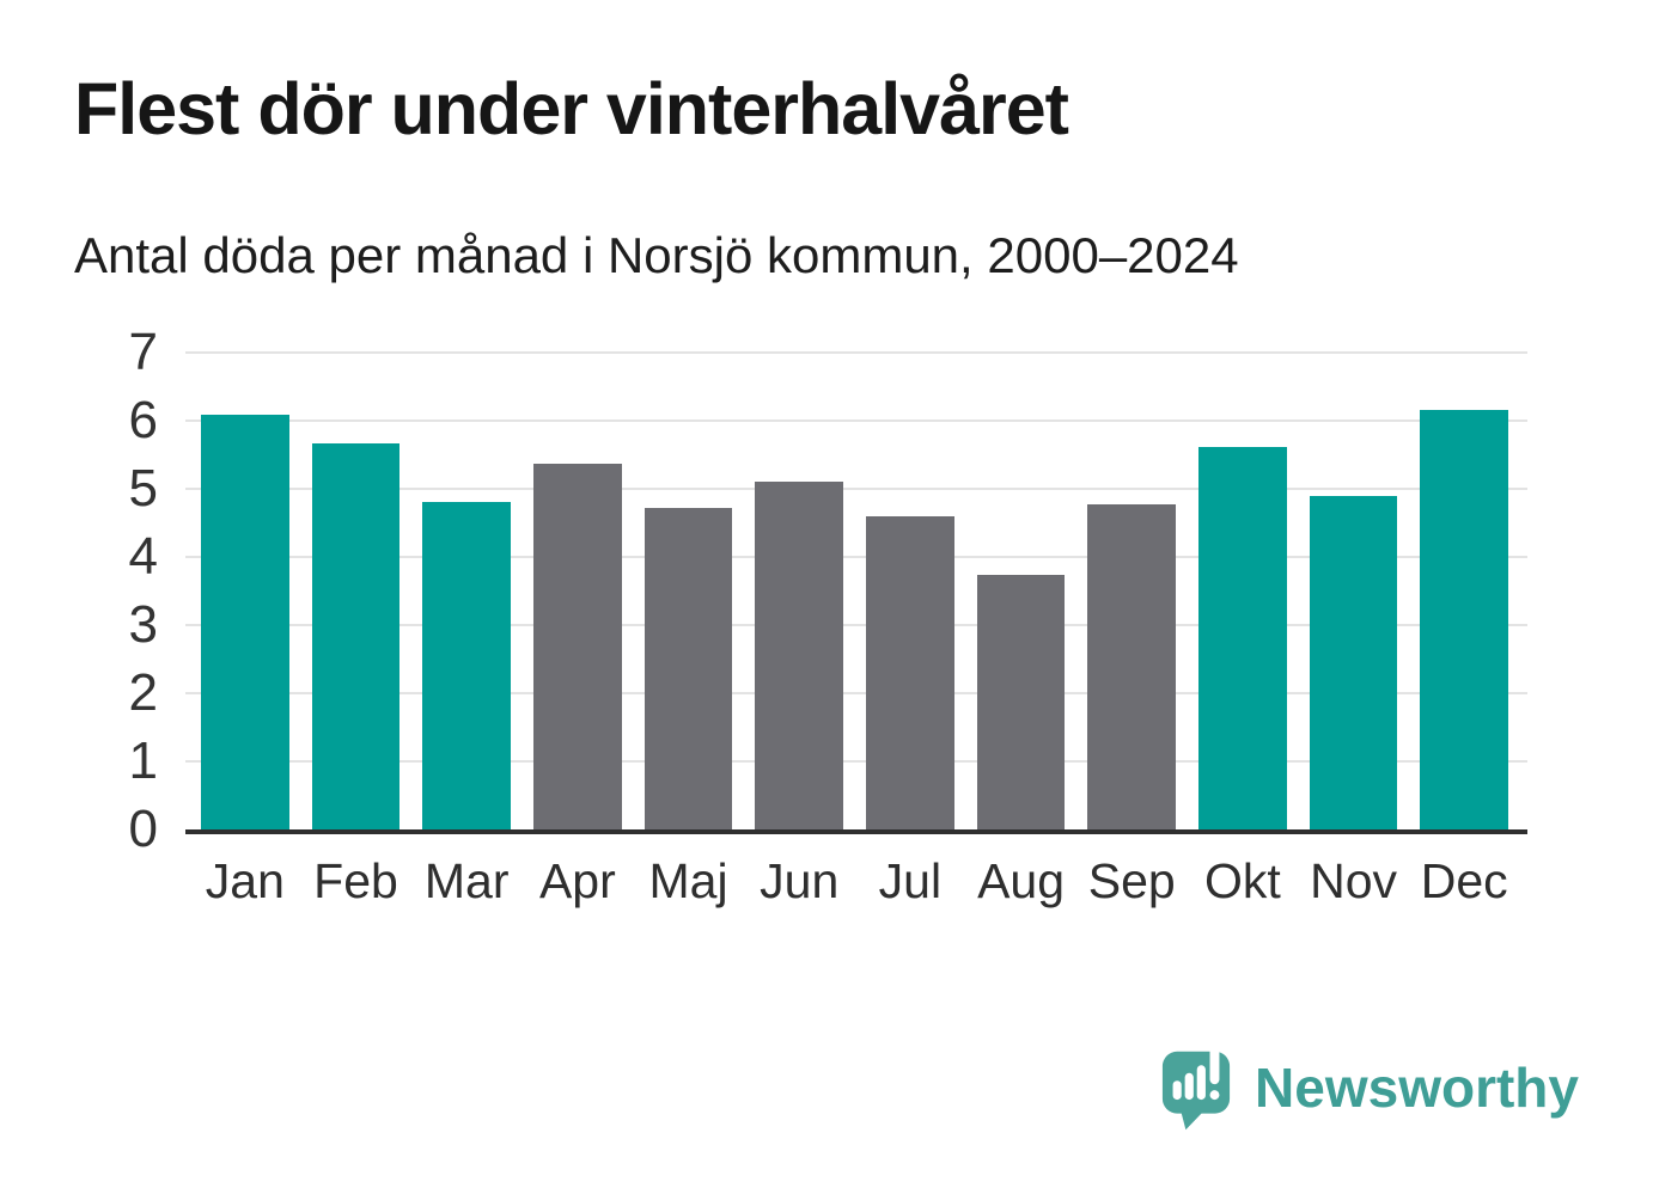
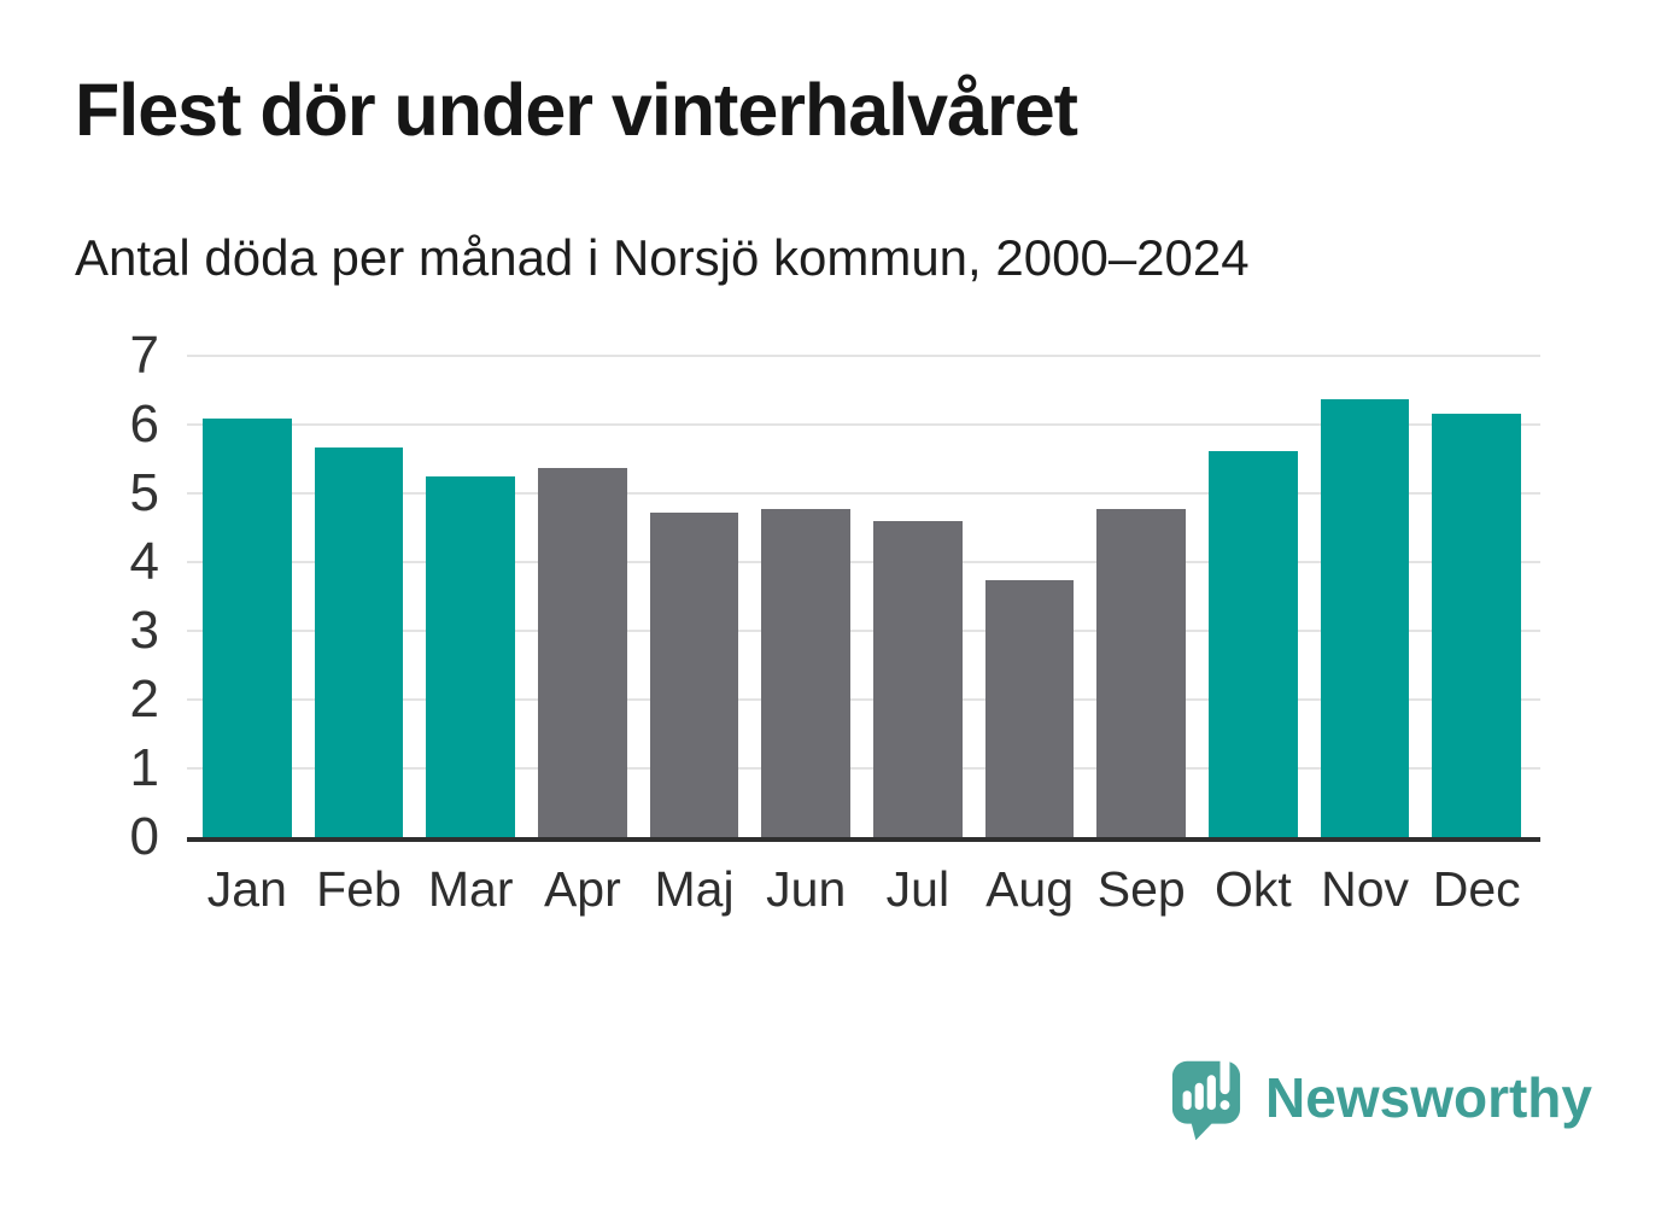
Mar: 4.8 -> 5.2
Jun: 5.1 -> 4.8
Nov: 4.9 -> 6.4
